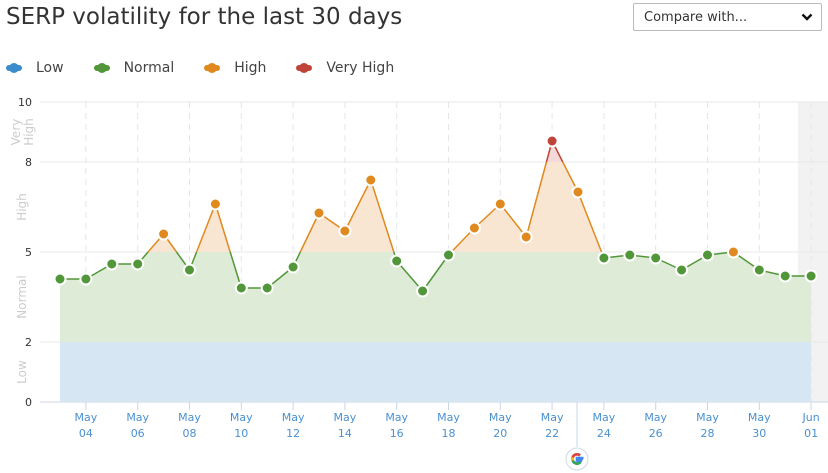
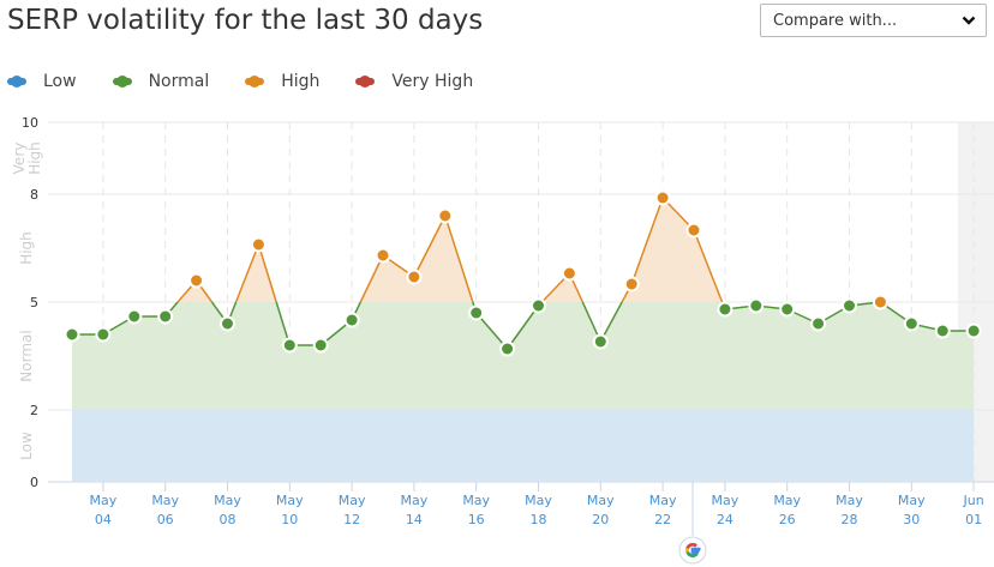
May 20: 6.6 -> 3.9
May 22: 8.7 -> 7.9
